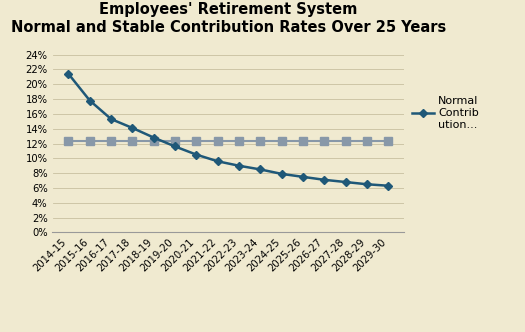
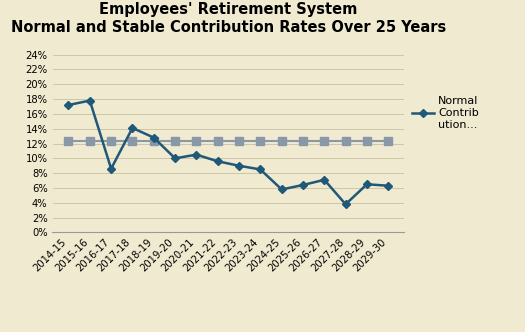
Normal Contrib ution.../2014-15: 21.4% -> 17.2%
Normal Contrib ution.../2016-17: 15.3% -> 8.6%
Normal Contrib ution.../2019-20: 11.6% -> 10.0%
Normal Contrib ution.../2024-25: 7.9% -> 5.8%
Normal Contrib ution.../2025-26: 7.5% -> 6.4%
Normal Contrib ution.../2027-28: 6.8% -> 3.8%
